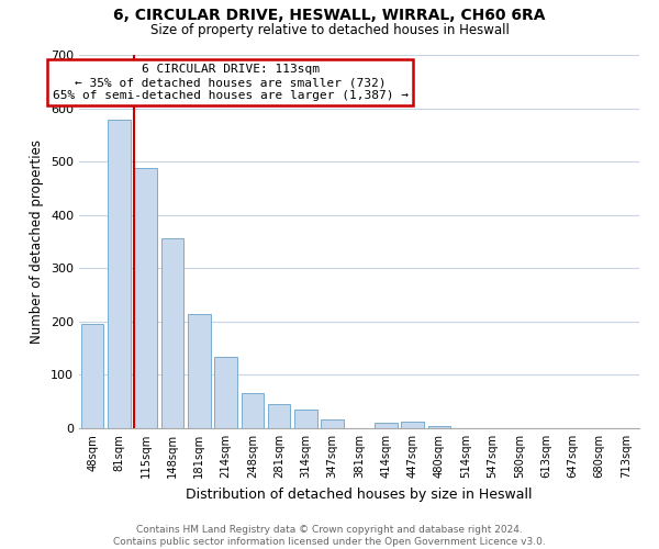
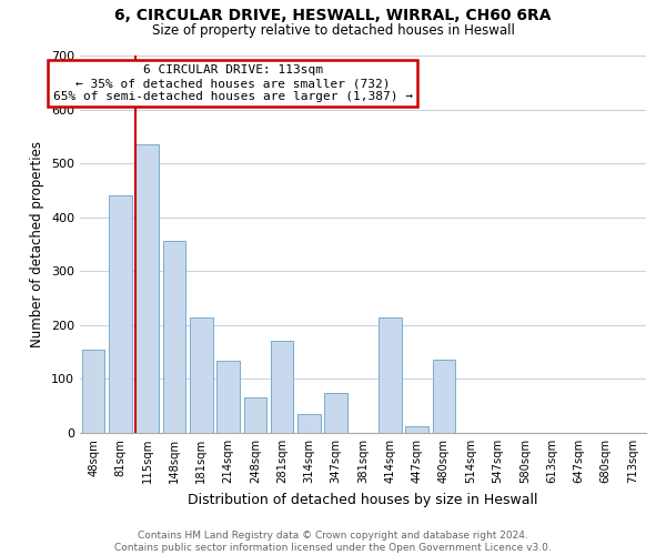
48sqm: 195 -> 155
81sqm: 578 -> 440
115sqm: 487 -> 535
281sqm: 45 -> 170
347sqm: 16 -> 75
414sqm: 11 -> 215
480sqm: 5 -> 135
